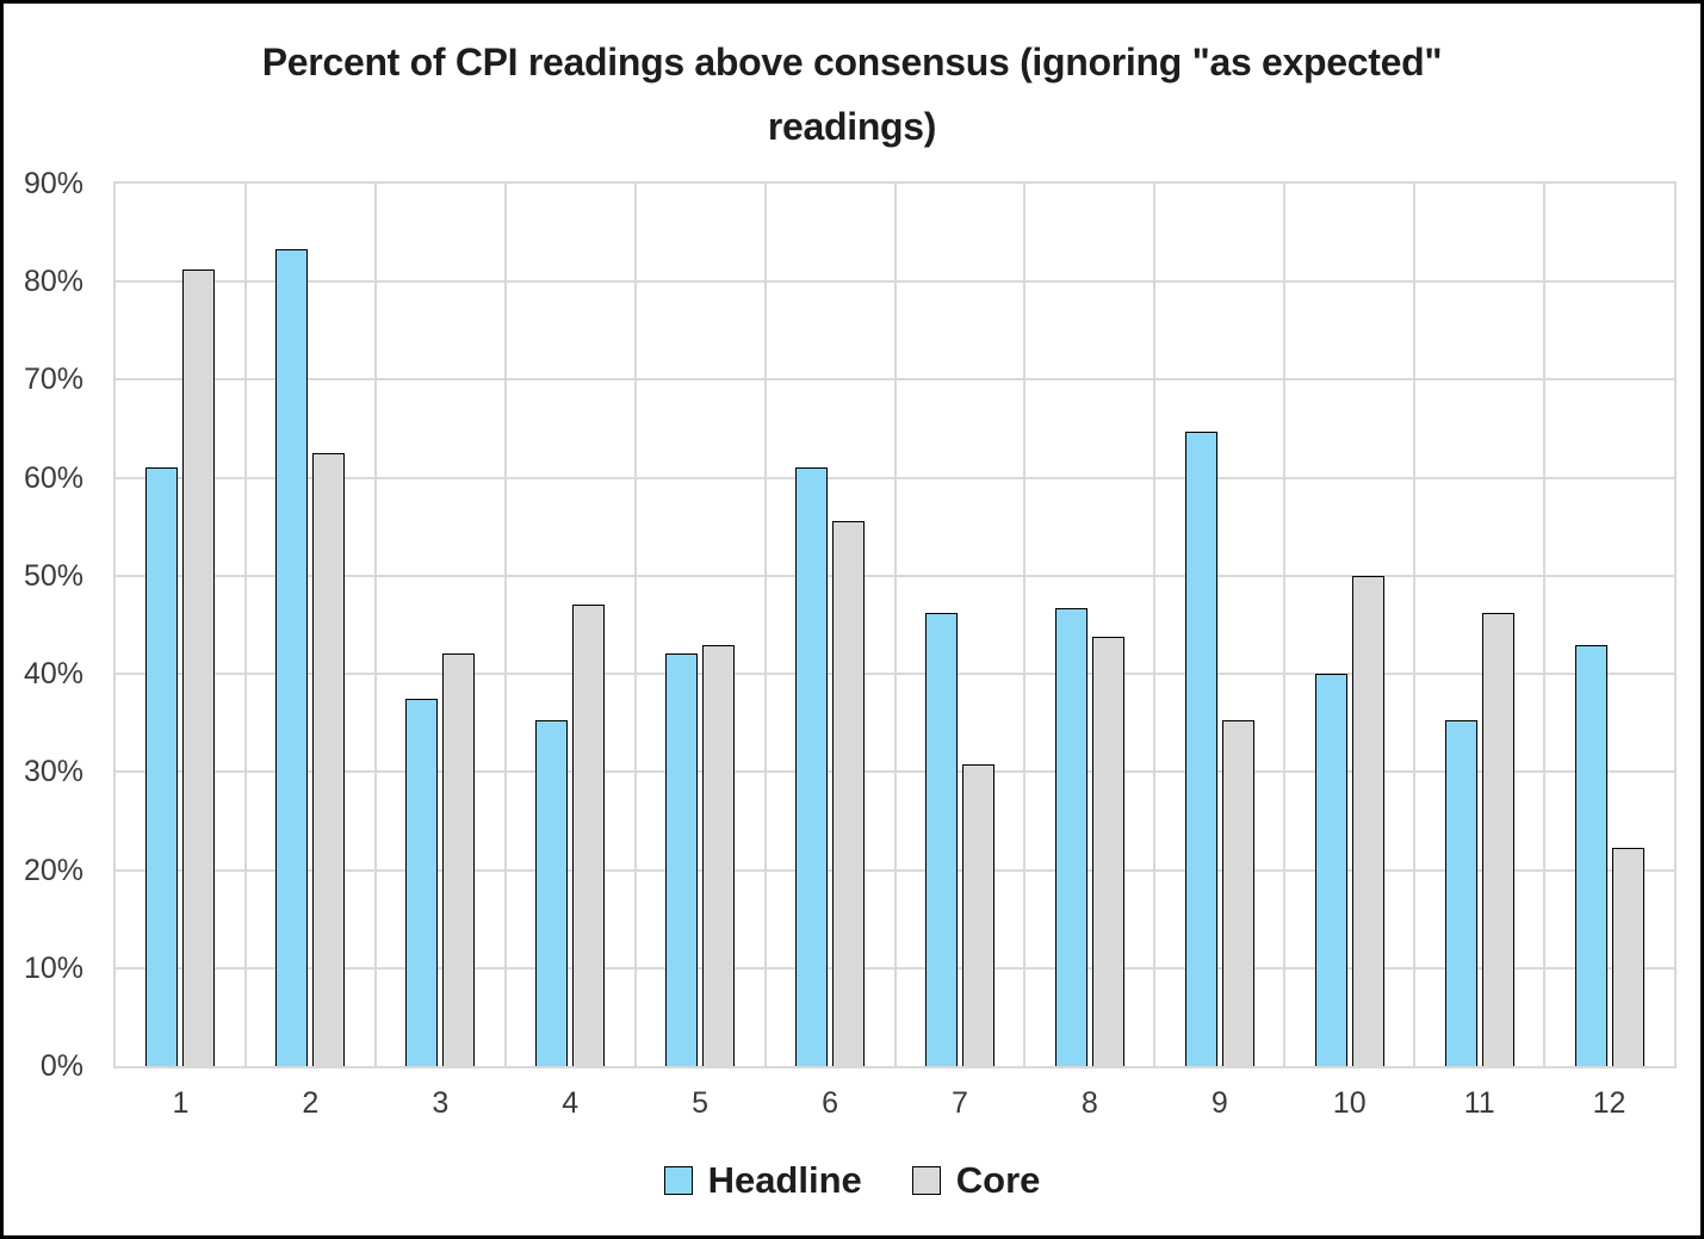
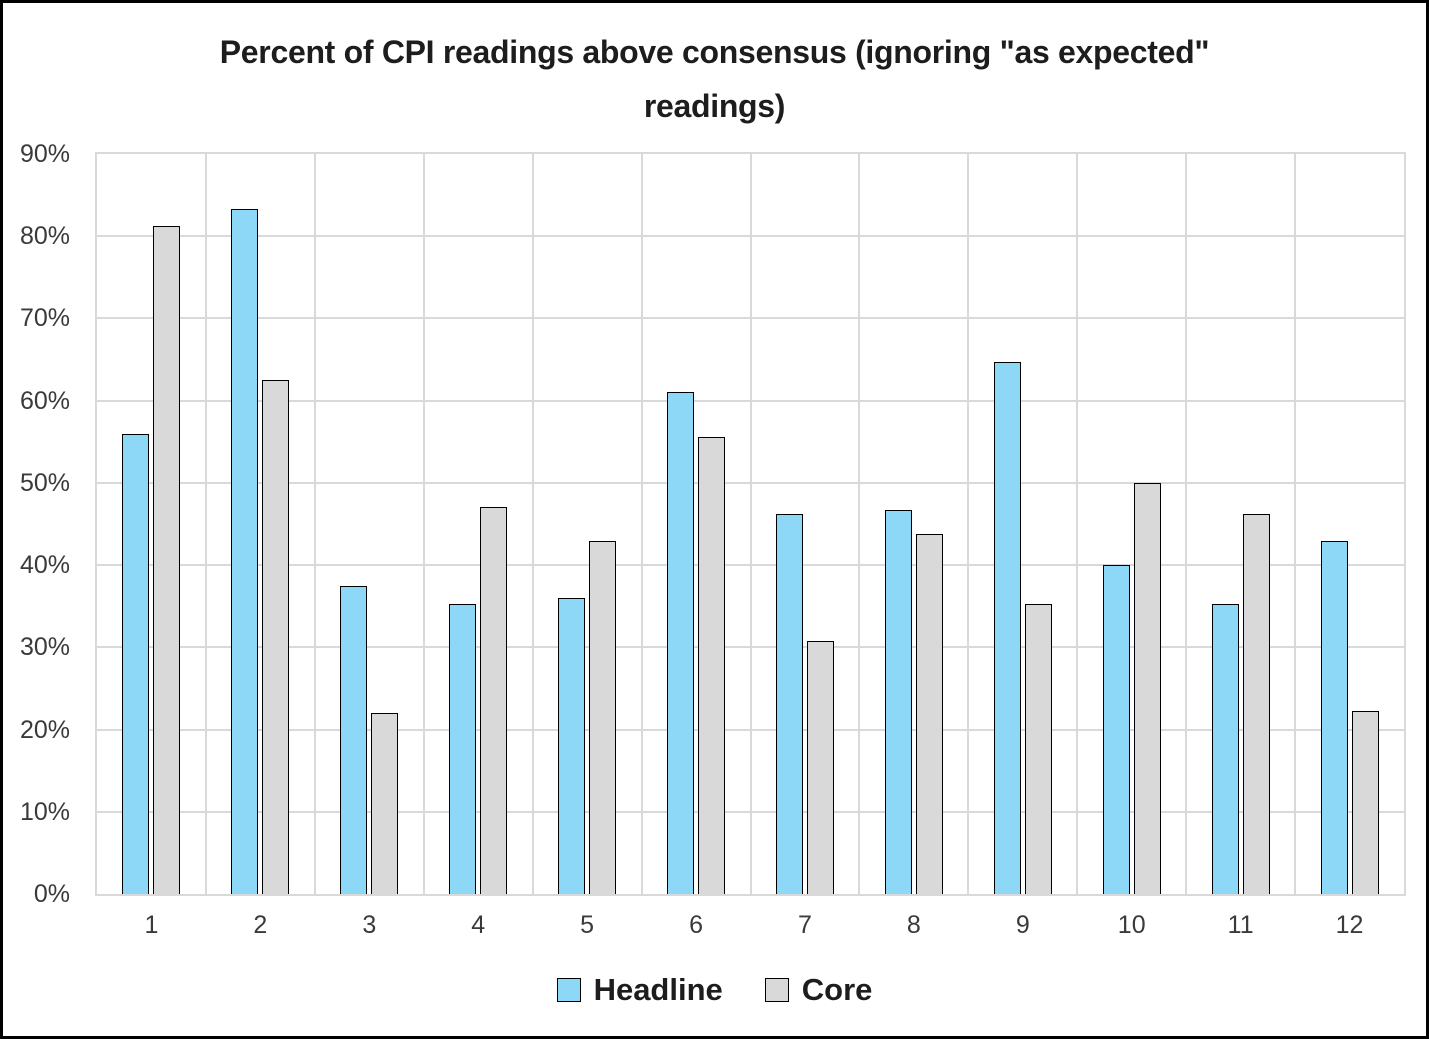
Headline/1: 61% -> 56%
Core/3: 42% -> 22%
Headline/5: 42% -> 36%
